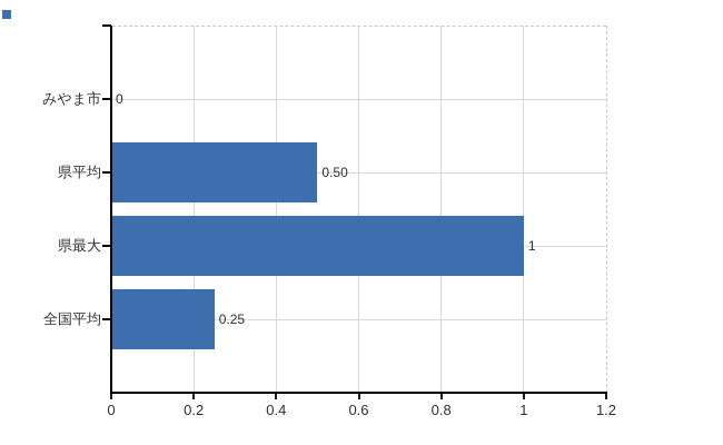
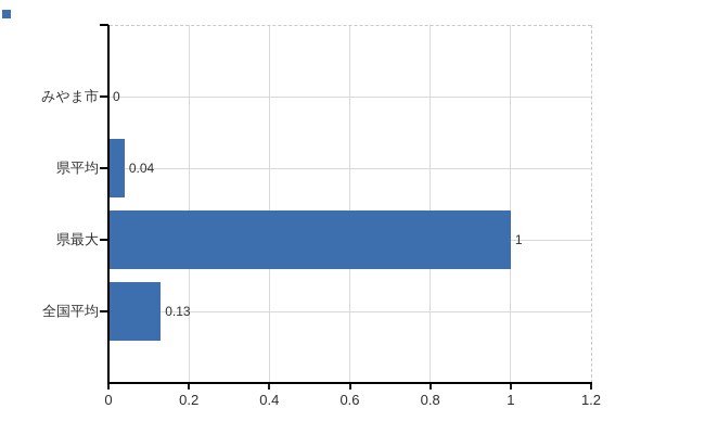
県平均: 0.50 -> 0.04
全国平均: 0.25 -> 0.13
